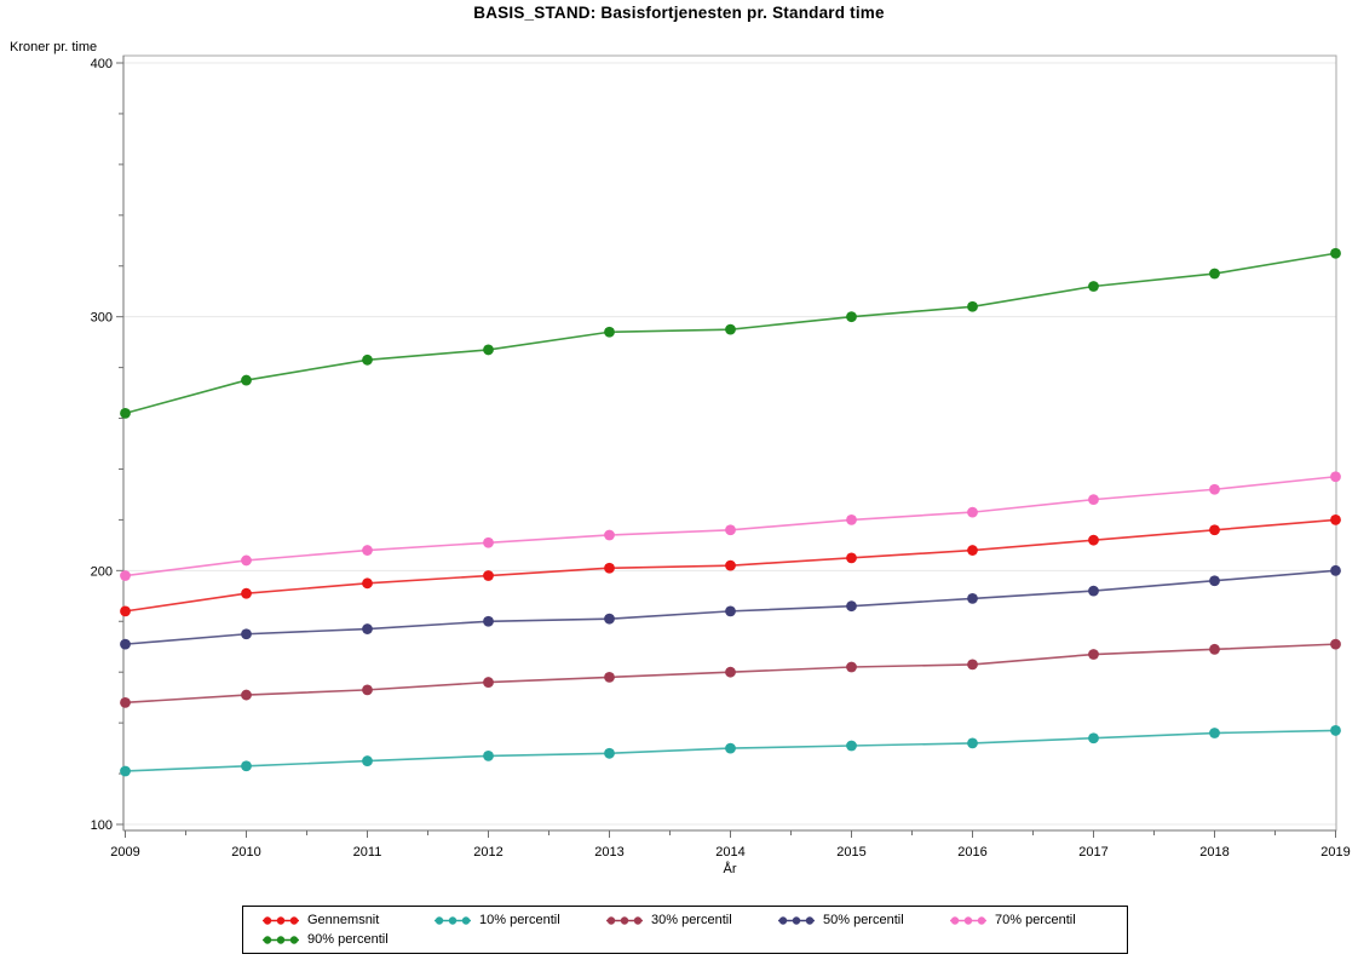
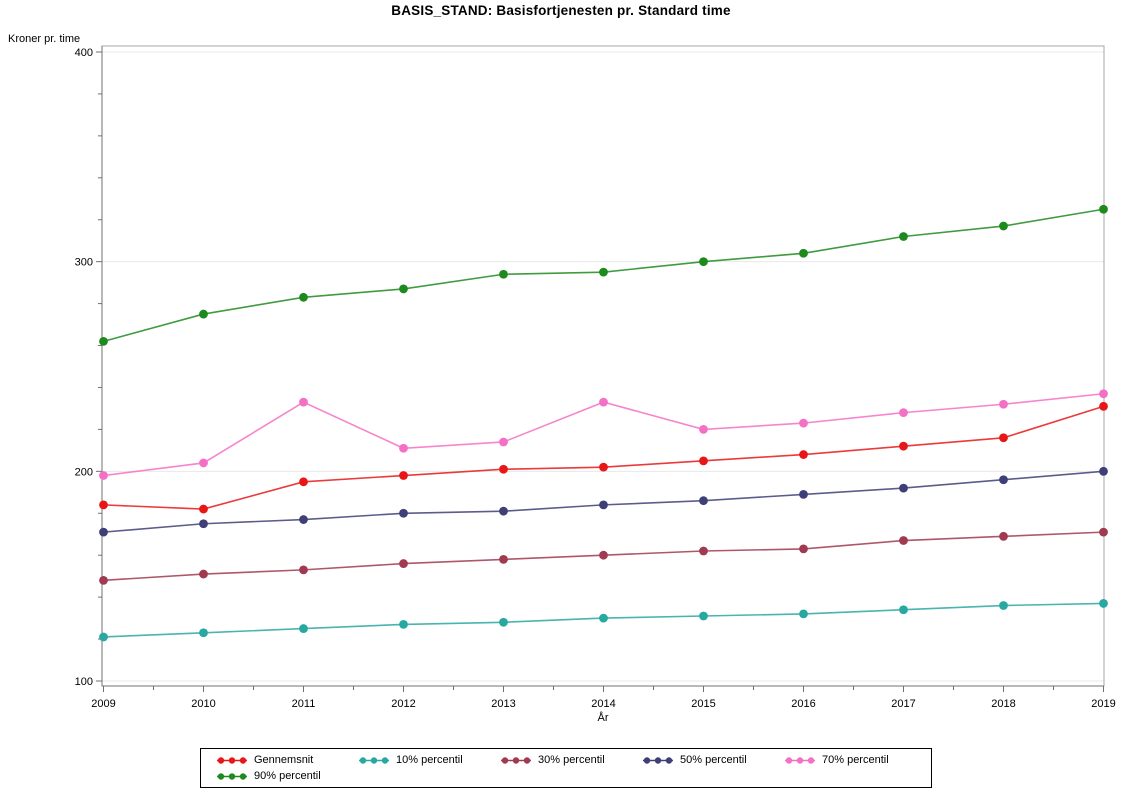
Gennemsnit/2010: 191 -> 182
70% percentil/2011: 208 -> 233
70% percentil/2014: 216 -> 233
Gennemsnit/2019: 220 -> 231
